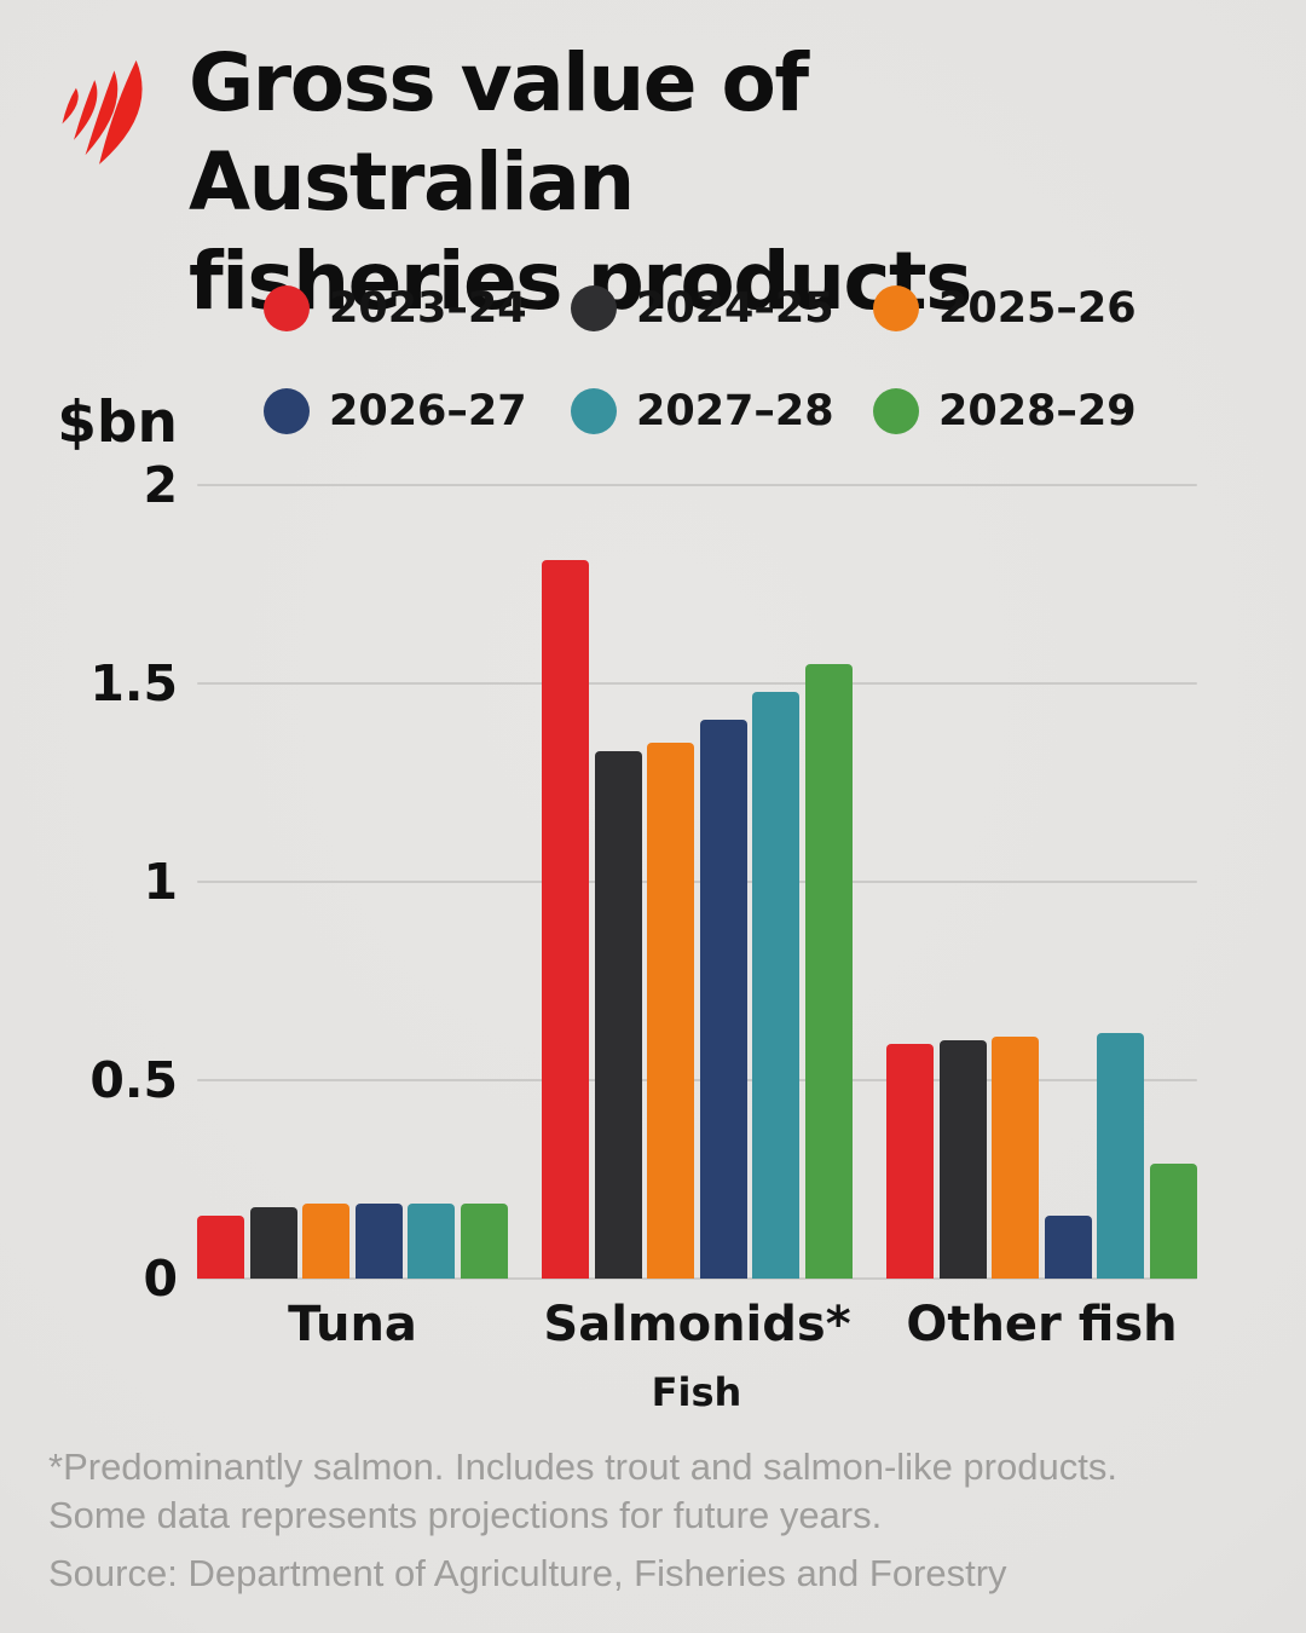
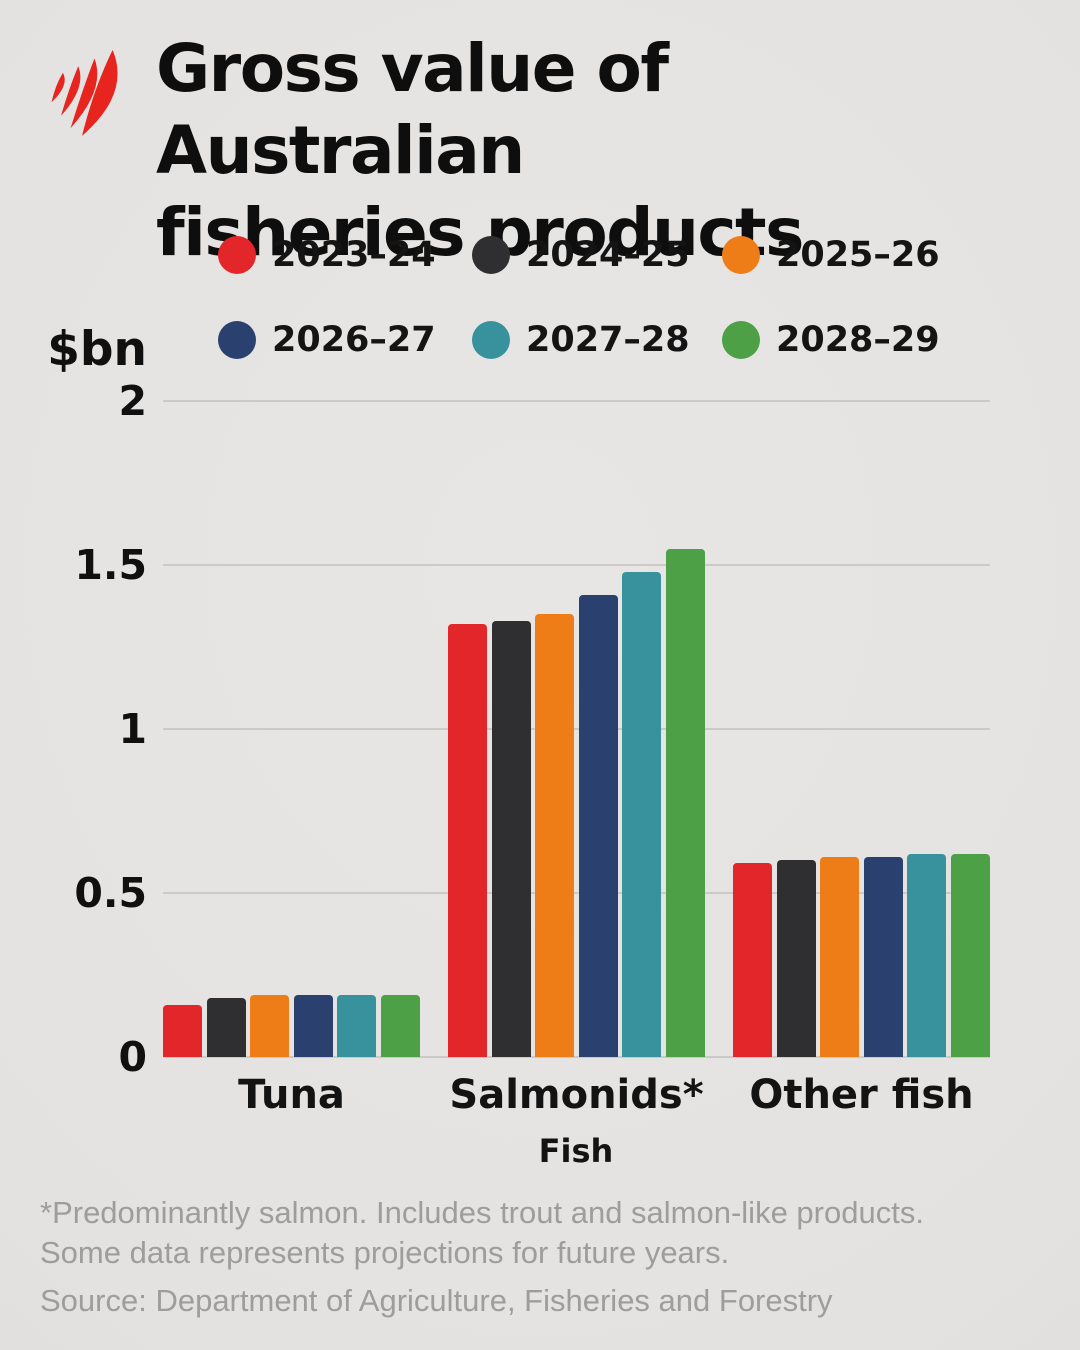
2023–24/Salmonids*: 1.81 -> 1.32
2026–27/Other fish: 0.16 -> 0.61
2028–29/Other fish: 0.29 -> 0.62
